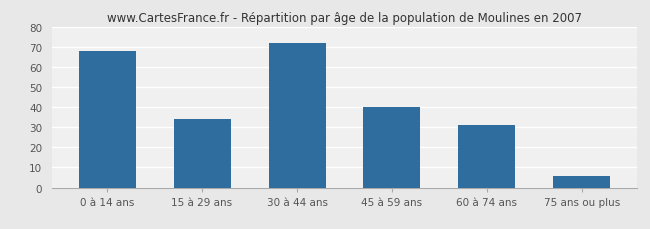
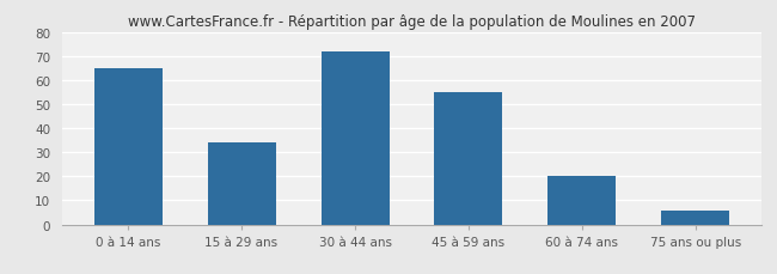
0 à 14 ans: 68 -> 65
45 à 59 ans: 40 -> 55
60 à 74 ans: 31 -> 20
